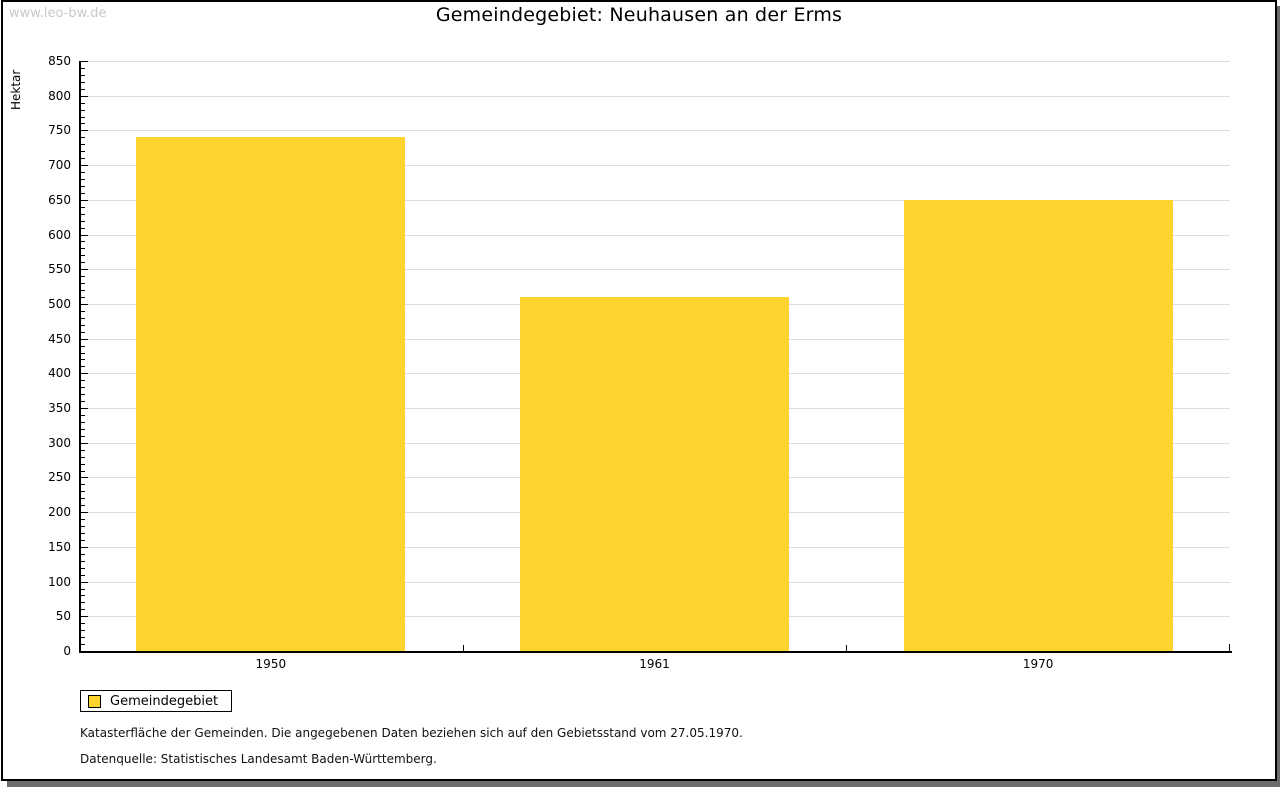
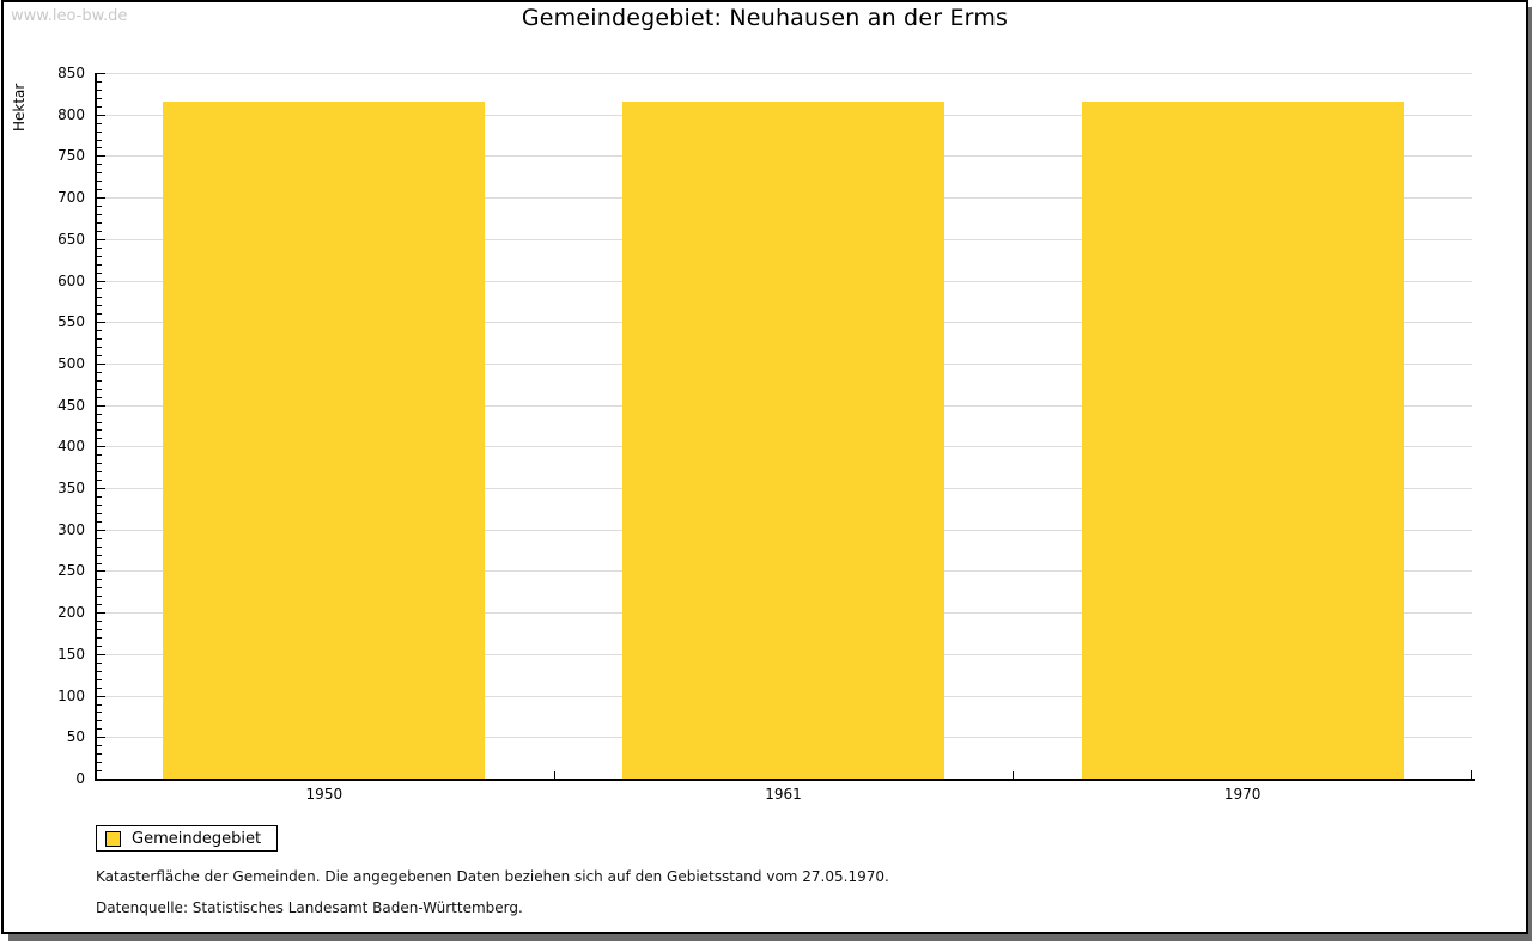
1950: 740 -> 820
1961: 510 -> 820
1970: 650 -> 820
